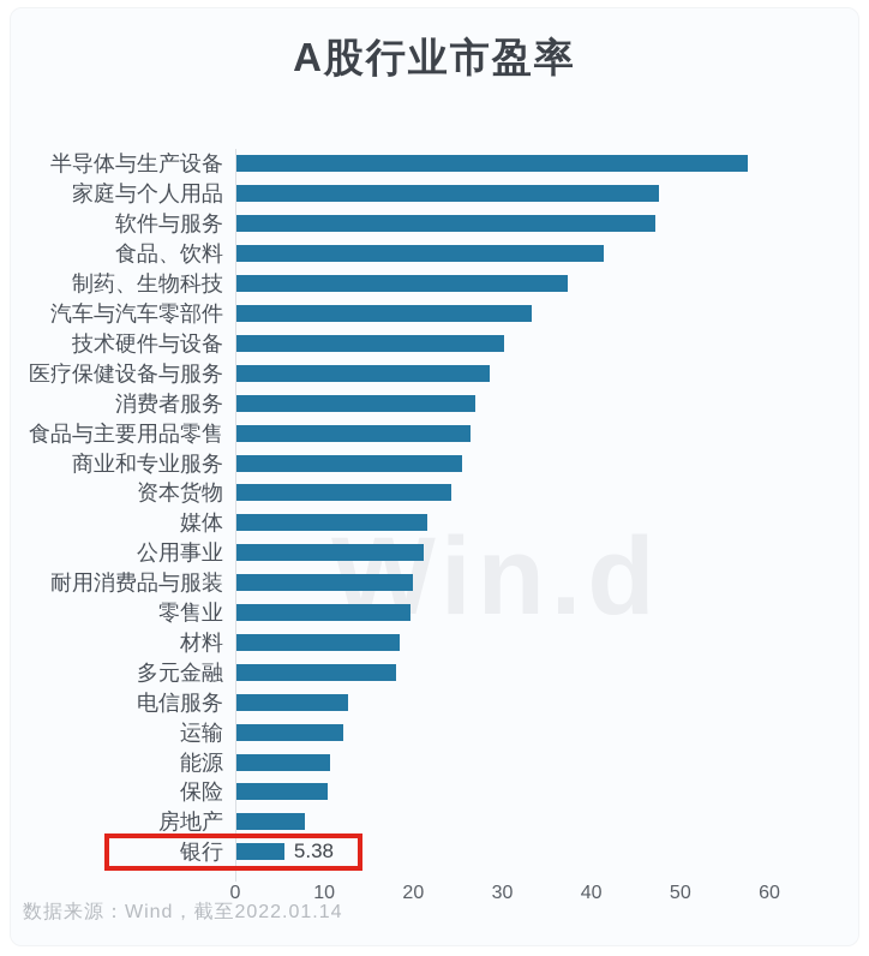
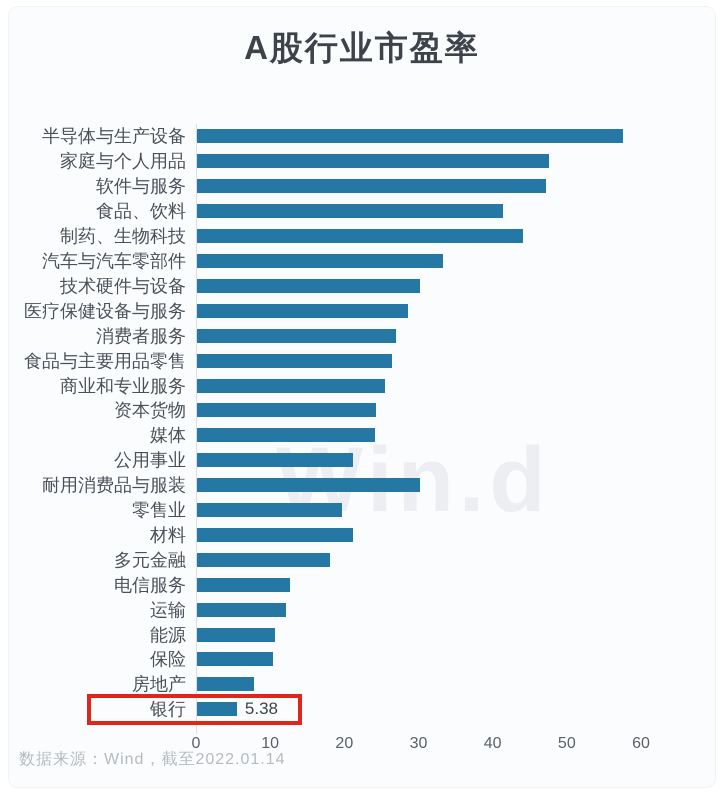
制药、生物科技: 37 -> 44
媒体: 21 -> 24
耐用消费品与服装: 20 -> 30
材料: 18 -> 21
